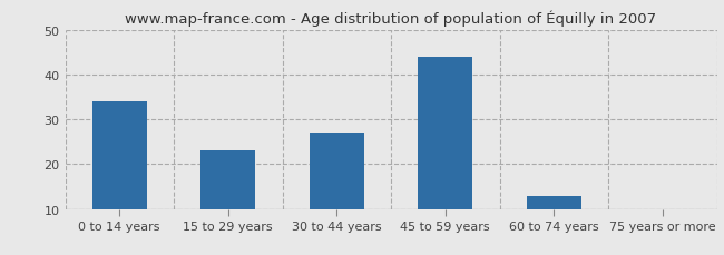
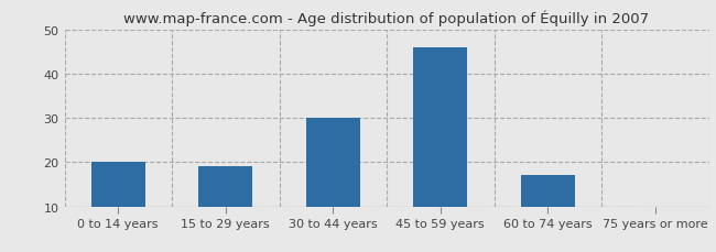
0 to 14 years: 34 -> 20
15 to 29 years: 23 -> 19
30 to 44 years: 27 -> 30
45 to 59 years: 44 -> 46
60 to 74 years: 13 -> 17
